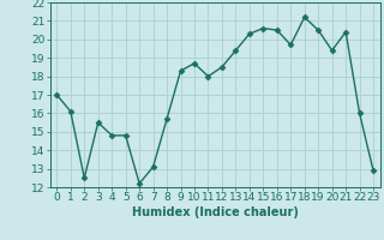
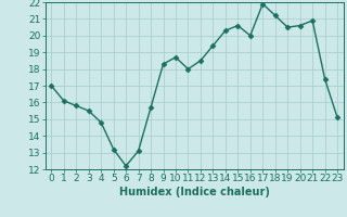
2: 12.5 -> 15.8
5: 14.8 -> 13.2
16: 20.5 -> 20.0
17: 19.7 -> 21.9
20: 19.4 -> 20.6
21: 20.4 -> 20.9
22: 16.0 -> 17.4
23: 12.9 -> 15.1
